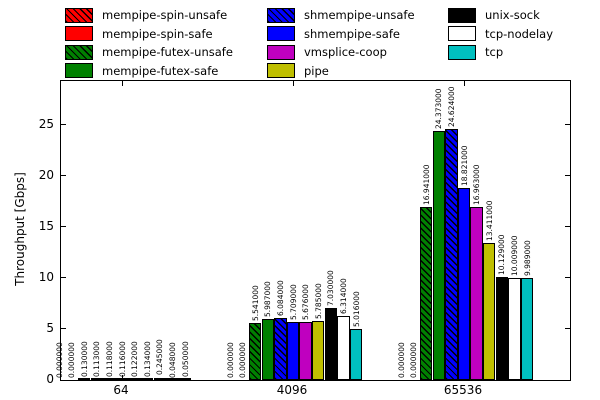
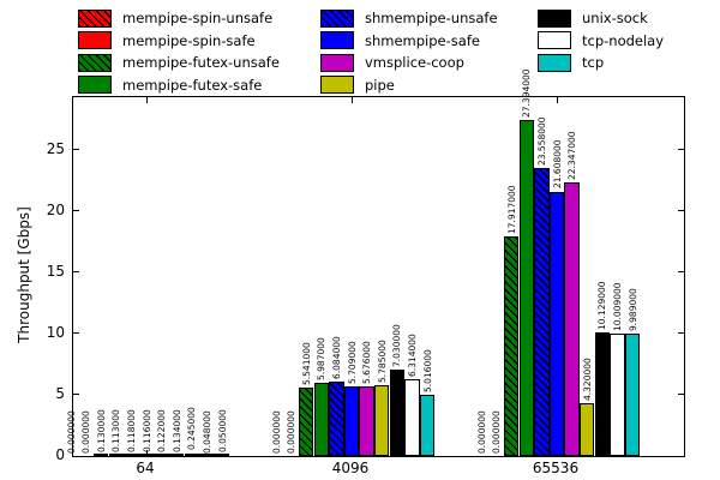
mempipe-futex-unsafe/65536: 16.941000 -> 17.917000
mempipe-futex-safe/65536: 24.373000 -> 27.394000
shmempipe-unsafe/65536: 24.624000 -> 23.558000
shmempipe-safe/65536: 18.821000 -> 21.608000
vmsplice-coop/65536: 16.963000 -> 22.347000
pipe/65536: 13.411000 -> 4.320000
